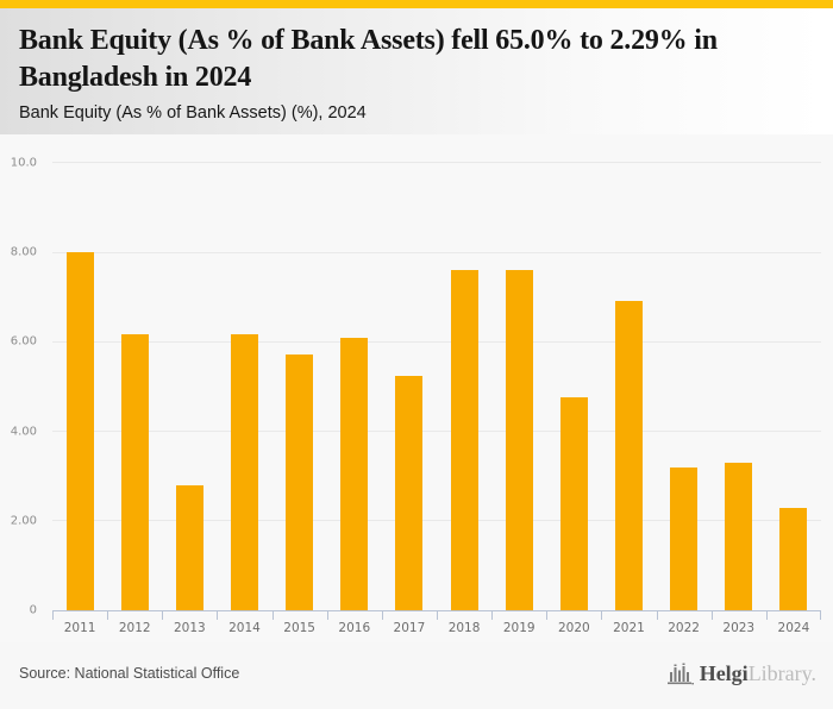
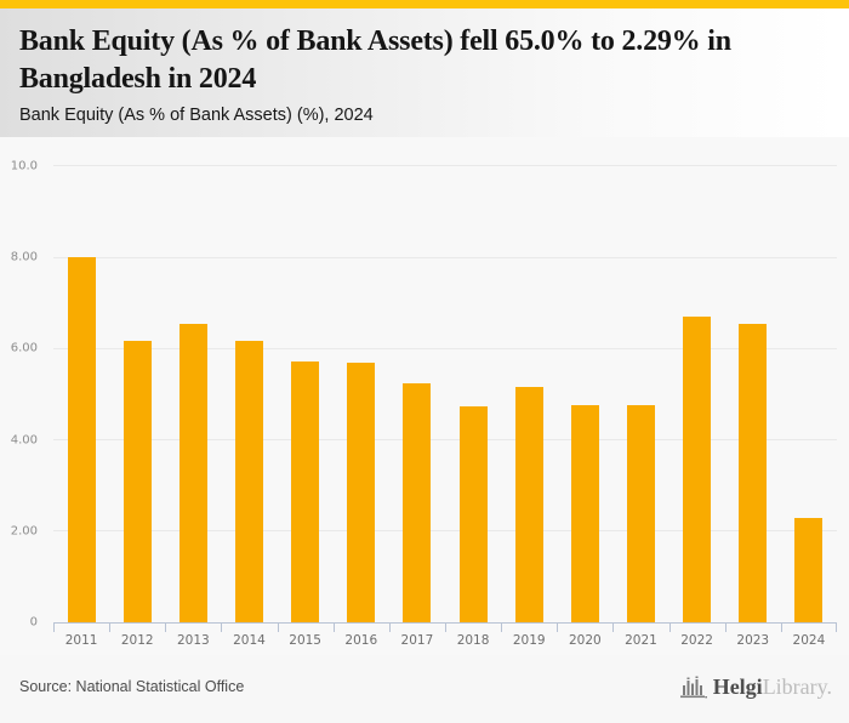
2013: 2.8 -> 6.5
2016: 6.1 -> 5.7
2018: 7.6 -> 4.7
2019: 7.6 -> 5.2
2021: 6.9 -> 4.8
2022: 3.2 -> 6.7
2023: 3.3 -> 6.5
